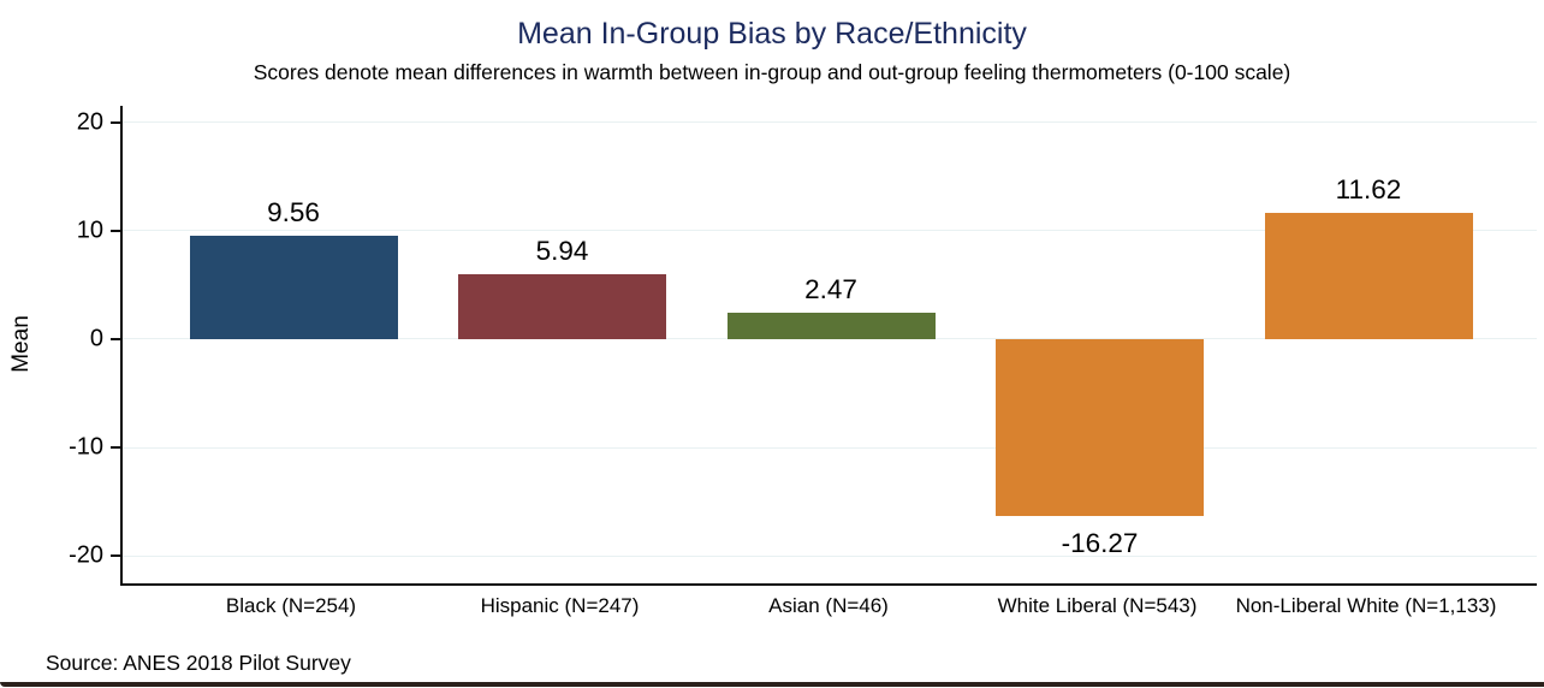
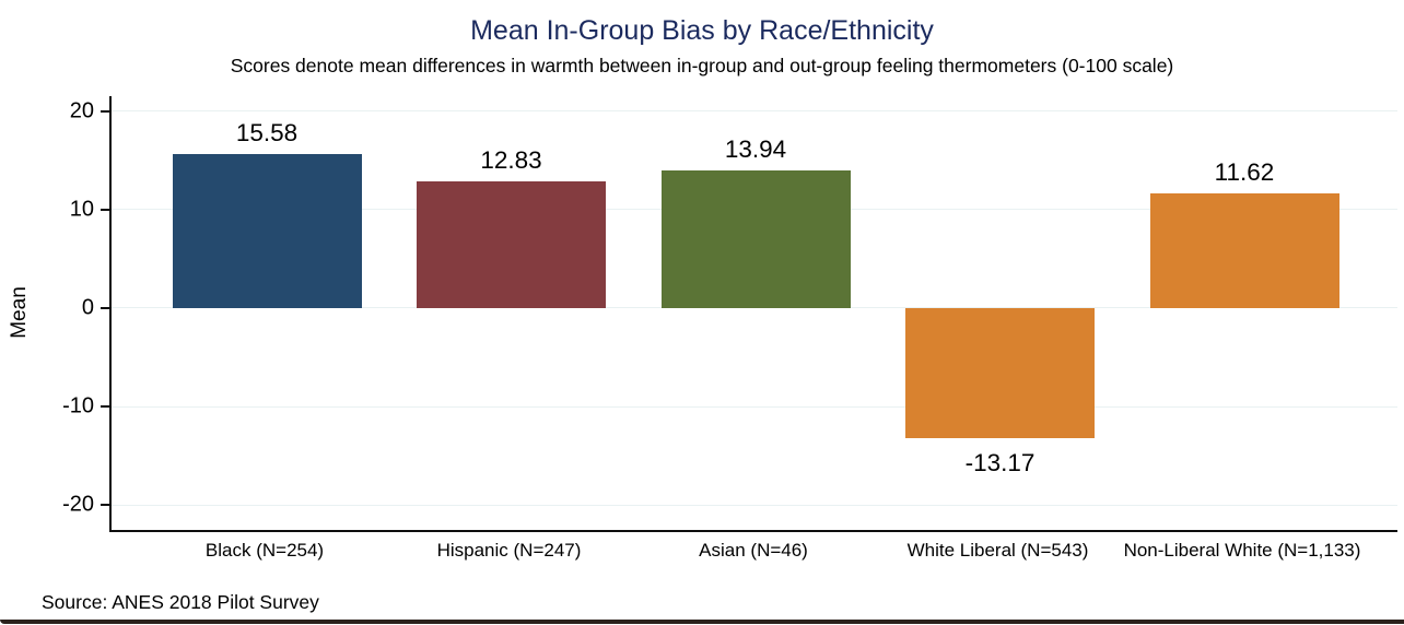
Black (N=254): 9.56 -> 15.58
Hispanic (N=247): 5.94 -> 12.83
Asian (N=46): 2.47 -> 13.94
White Liberal (N=543): -16.27 -> -13.17
